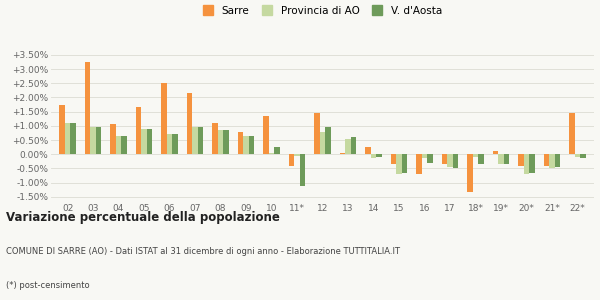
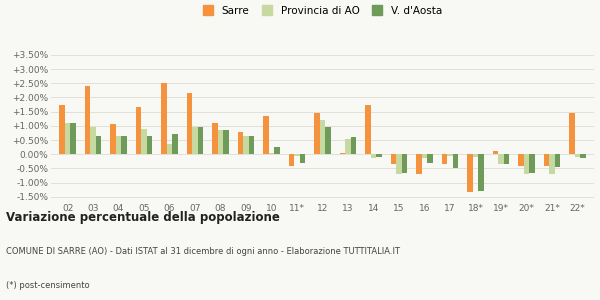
Sarre/03: 3.25% -> 2.40%
V. d'Aosta/03: 0.95% -> 0.65%
V. d'Aosta/05: 0.90% -> 0.65%
Provincia di AO/06: 0.70% -> 0.35%
V. d'Aosta/11*: -1.12% -> -0.30%
Provincia di AO/12: 0.80% -> 1.20%
Sarre/14: 0.25% -> 1.75%
Provincia di AO/17: -0.45% -> -0.05%
V. d'Aosta/18*: -0.35% -> -1.30%
Provincia di AO/21*: -0.50% -> -0.70%
